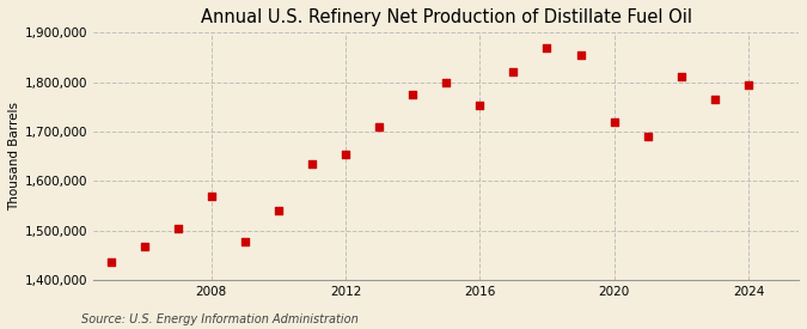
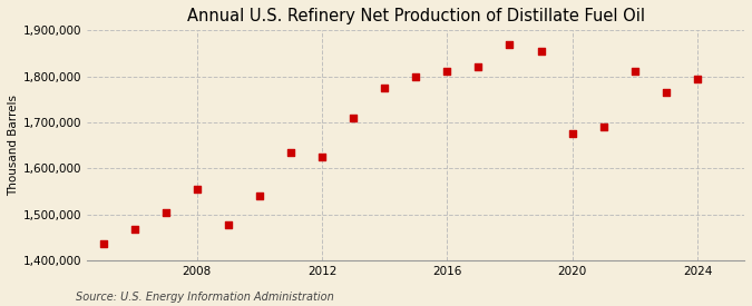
2008: 1,570,000 -> 1,555,000
2012: 1,655,000 -> 1,625,000
2016: 1,752,000 -> 1,810,000
2020: 1,720,000 -> 1,675,000
